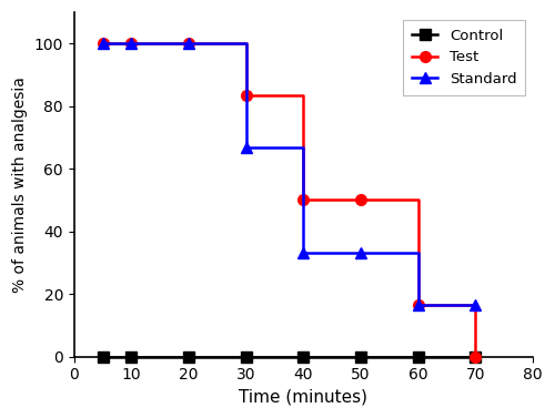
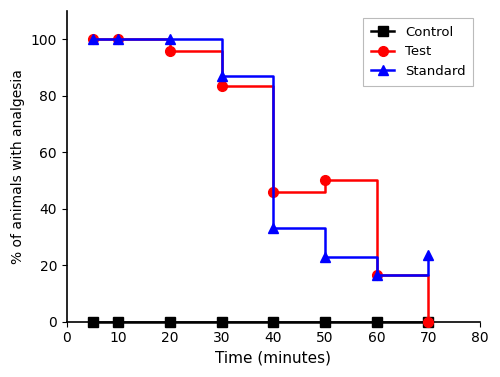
Test/20: 100.0 -> 96.0
Standard/30: 66.7 -> 87.0
Test/40: 50.0 -> 46.0
Standard/50: 33.3 -> 23.0
Standard/70: 16.7 -> 23.5
